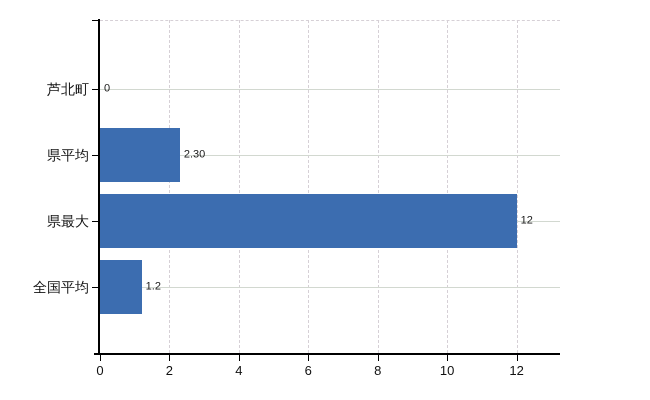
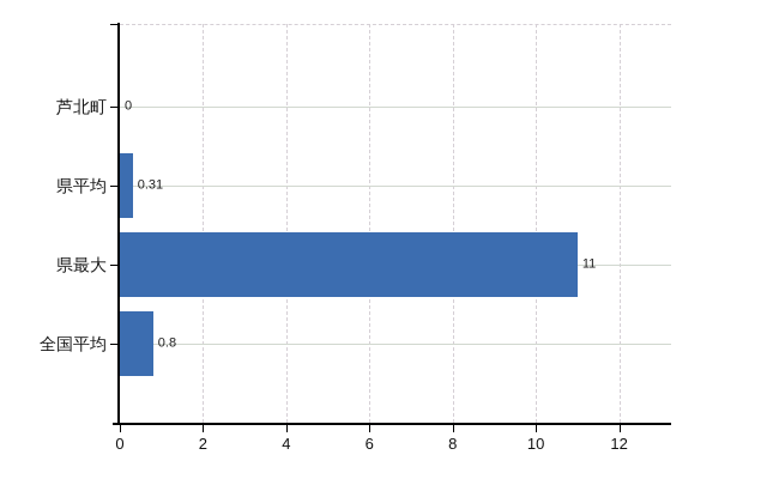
県平均: 2.30 -> 0.31
県最大: 12 -> 11
全国平均: 1.2 -> 0.8
